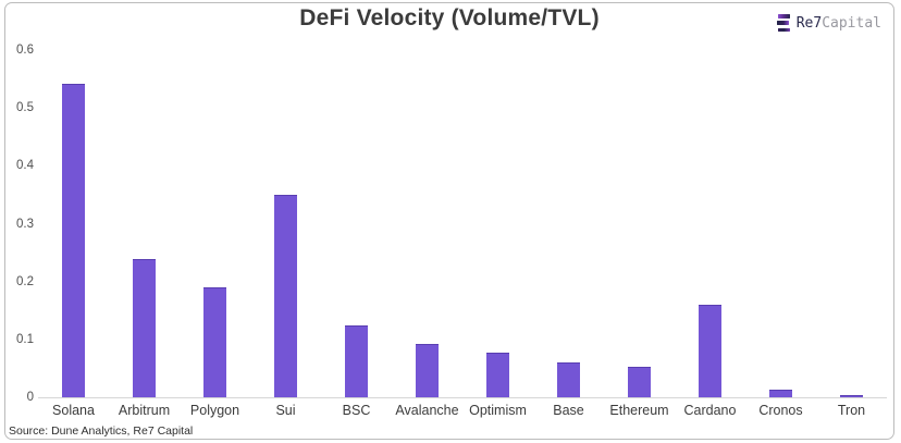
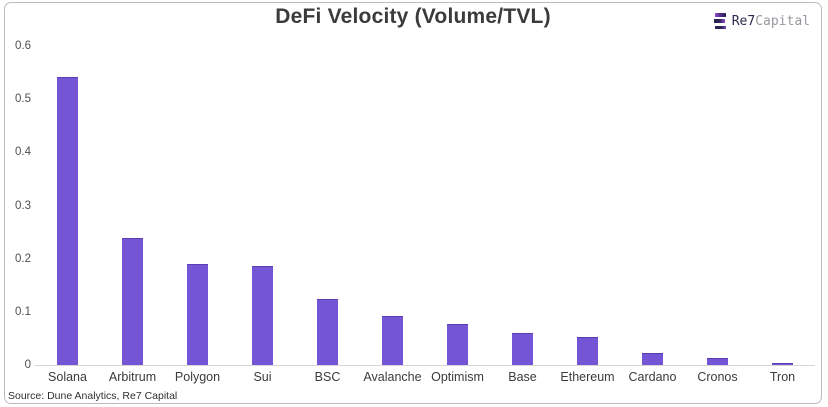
Sui: 0.35 -> 0.19
Cardano: 0.16 -> 0.02
